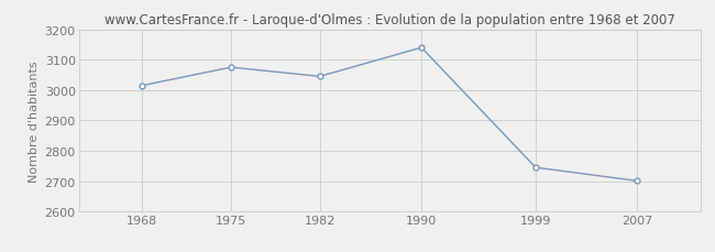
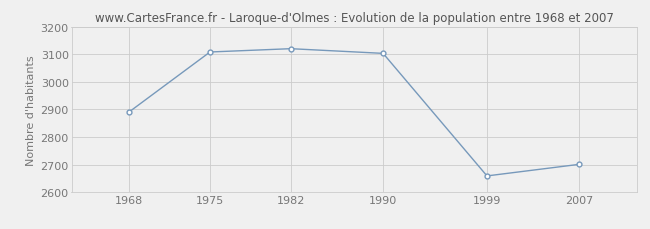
1968: 3015 -> 2891
1975: 3075 -> 3108
1982: 3045 -> 3120
1990: 3140 -> 3103
1999: 2745 -> 2659
